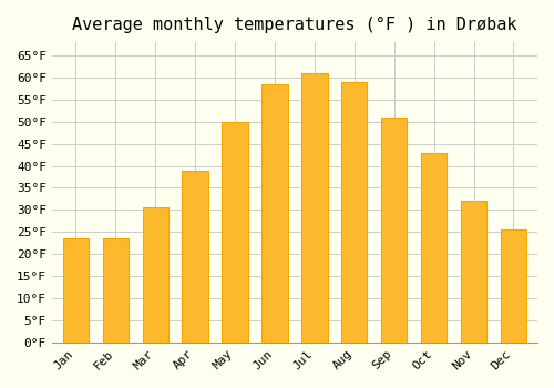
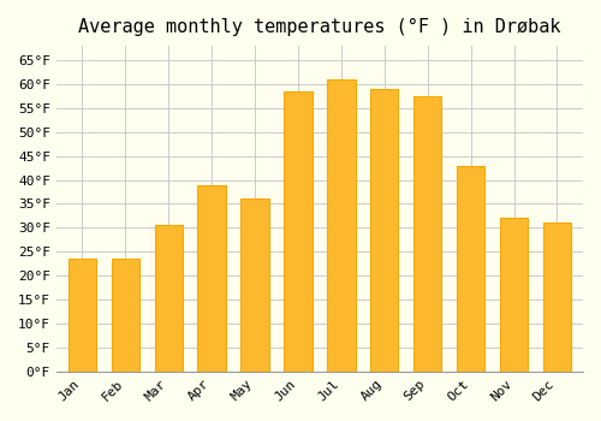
May: 50.0°F -> 36.0°F
Sep: 51.0°F -> 57.5°F
Dec: 25.5°F -> 31.0°F
